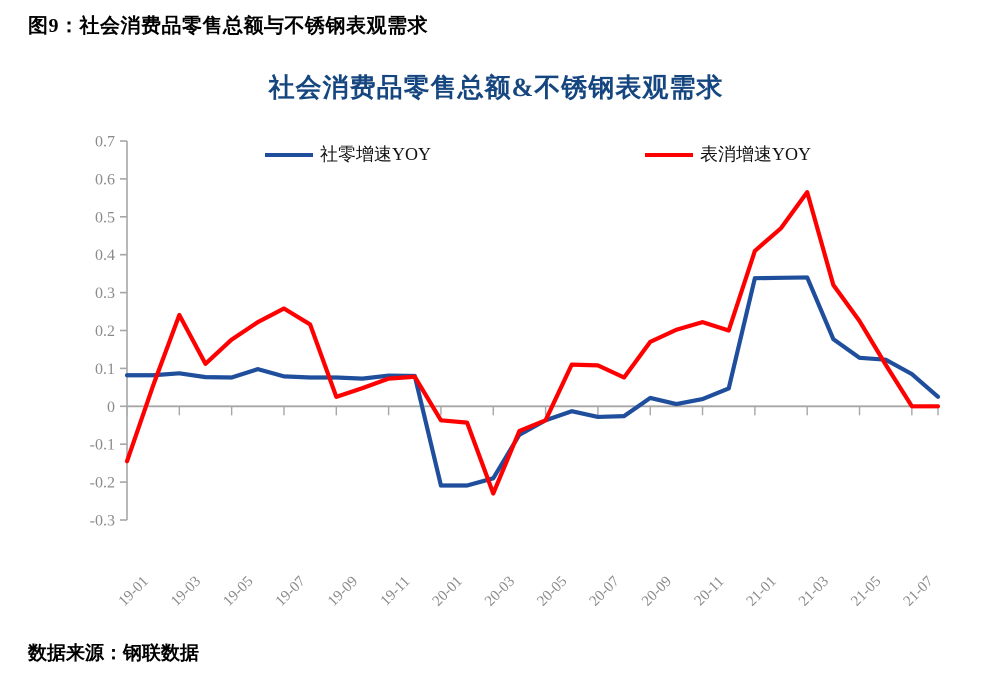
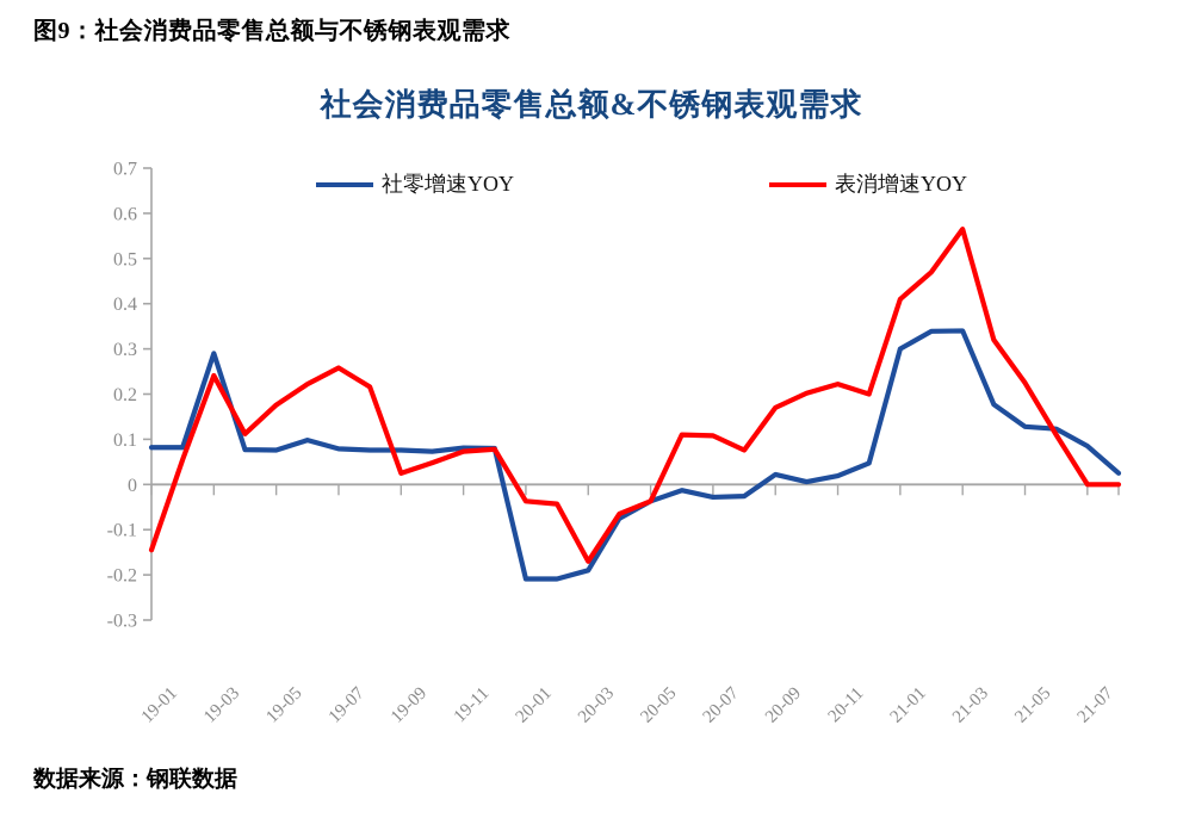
社零增速YOY/19-03: 0.09 -> 0.29
表消增速YOY/20-03: -0.23 -> -0.17
社零增速YOY/21-01: 0.34 -> 0.30
